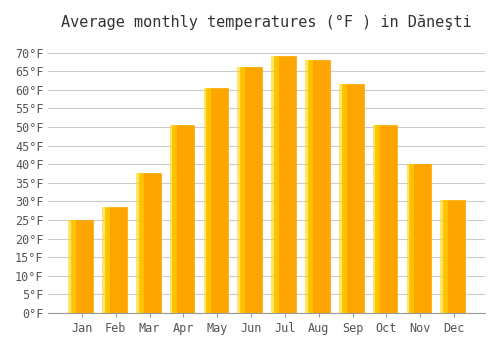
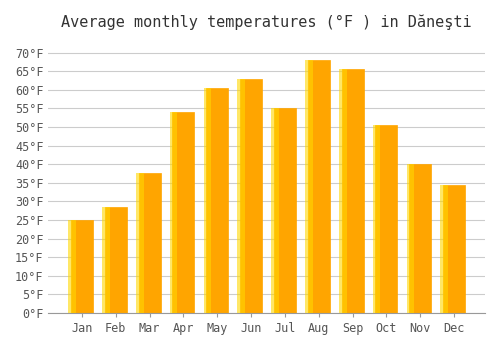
Apr: 50.5°F -> 54.0°F
Jun: 66.0°F -> 63.0°F
Jul: 69.0°F -> 55.0°F
Sep: 61.5°F -> 65.5°F
Dec: 30.5°F -> 34.5°F
